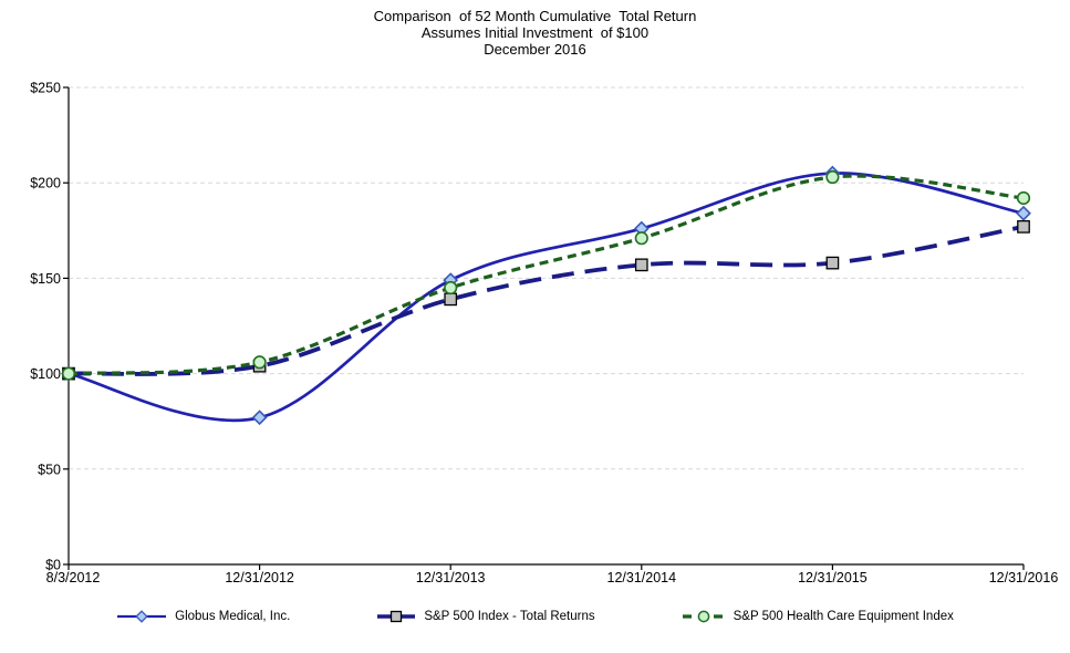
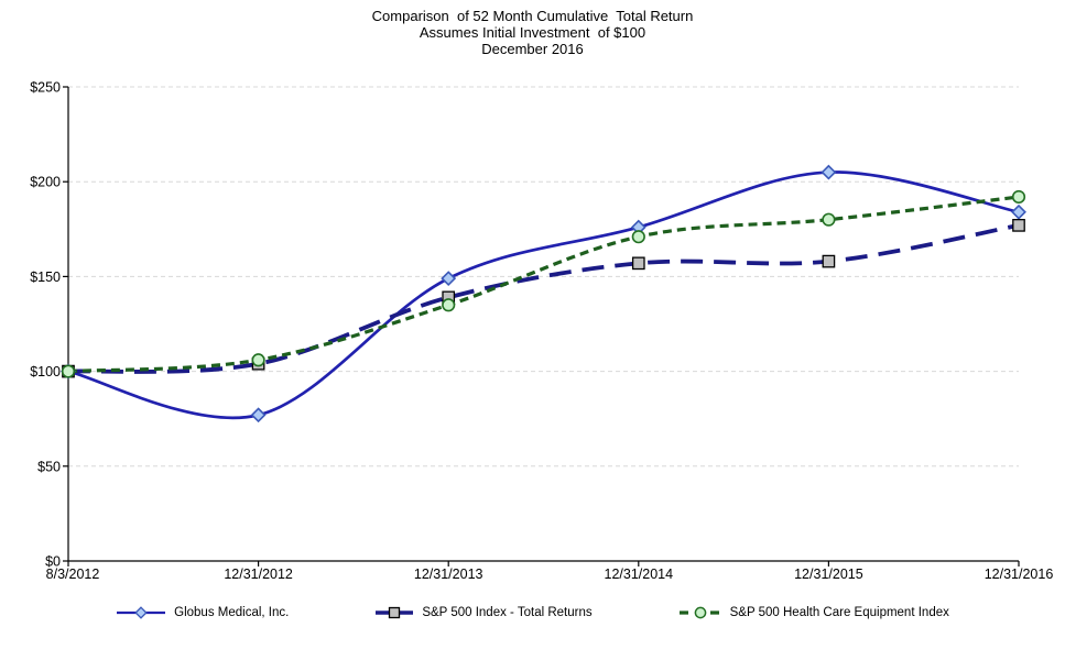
S&P 500 Health Care Equipment Index/12/31/2013: $145 -> $135
S&P 500 Health Care Equipment Index/12/31/2015: $203 -> $180
